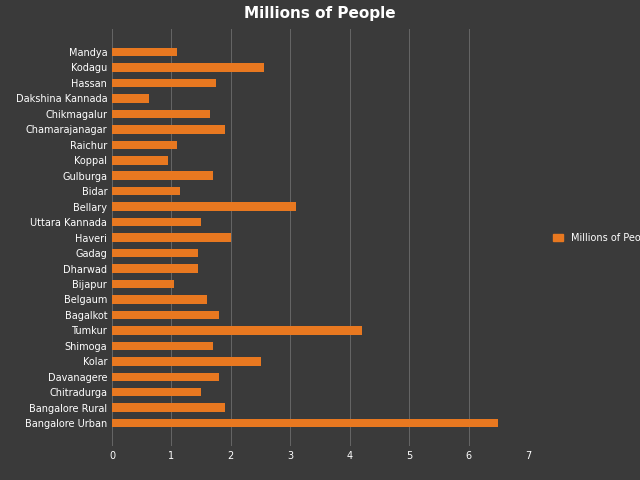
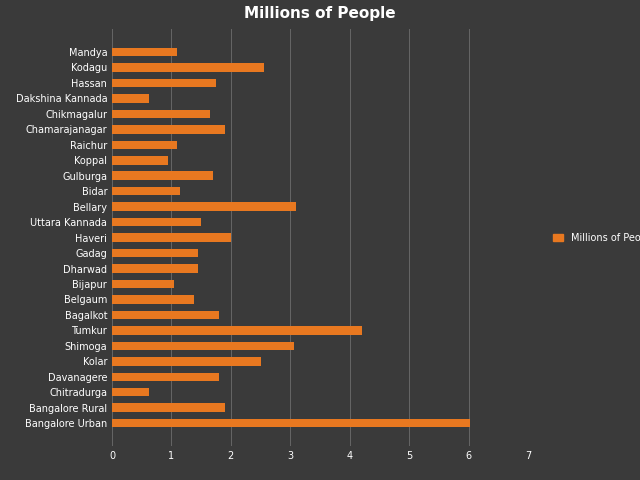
Belgaum: 1.60 -> 1.38
Shimoga: 1.70 -> 3.06
Chitradurga: 1.50 -> 0.62
Bangalore Urban: 6.50 -> 6.02
